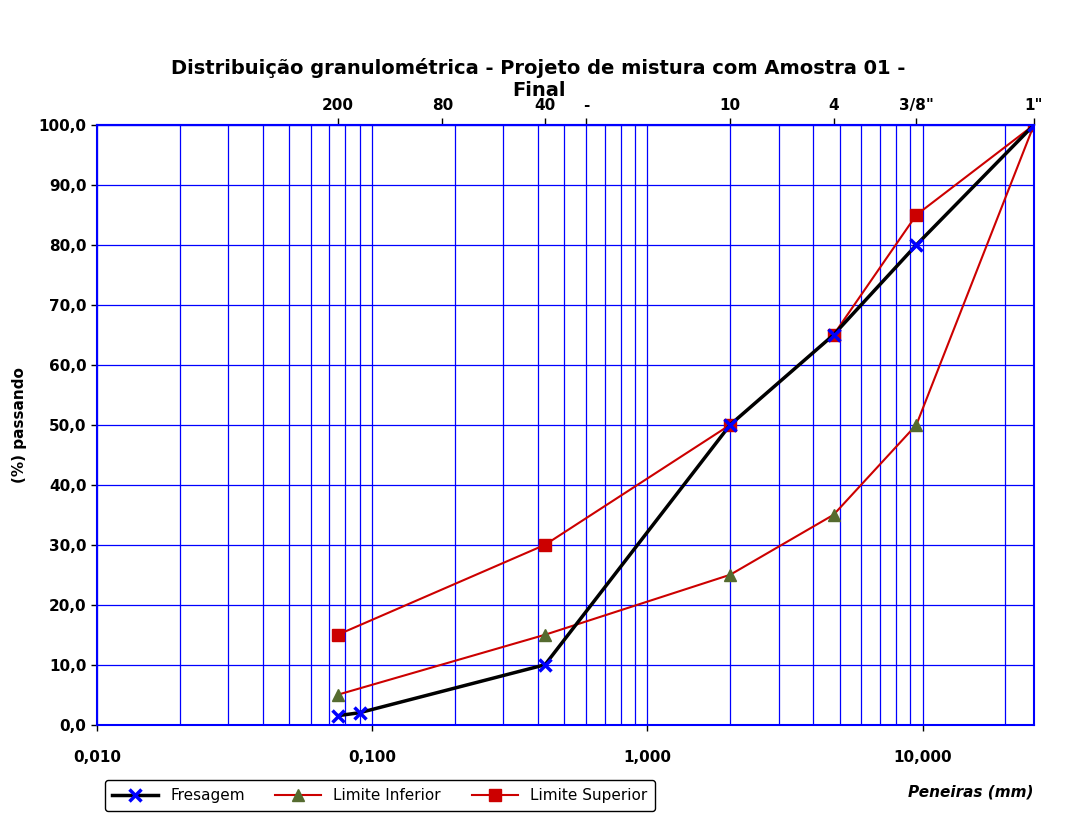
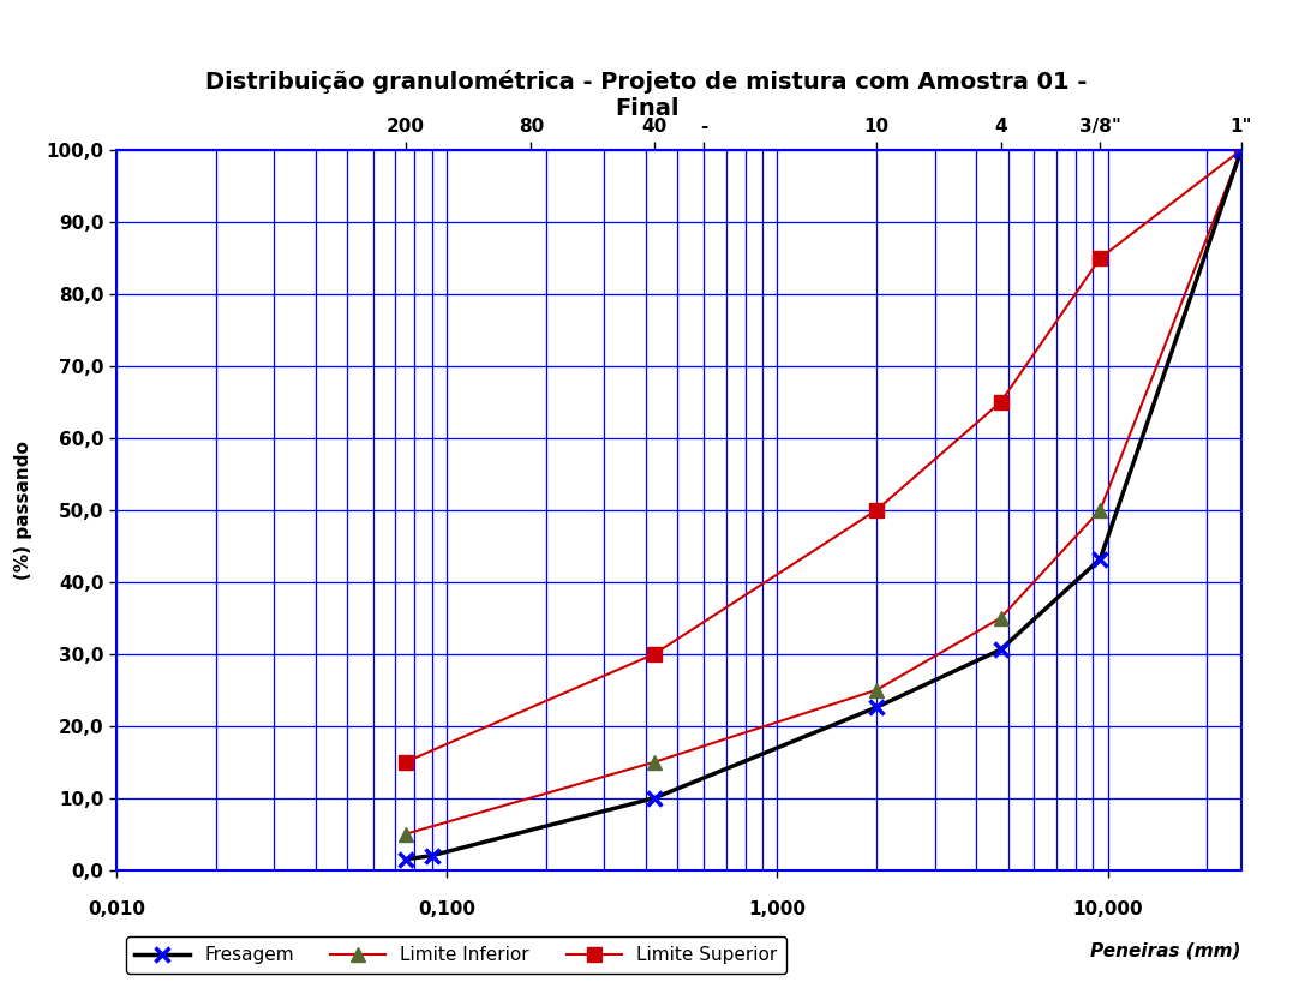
Fresagem/10: 50,0 -> 22,6
Fresagem/4: 65,0 -> 30,6
Fresagem/3/8": 80,0 -> 43,2
